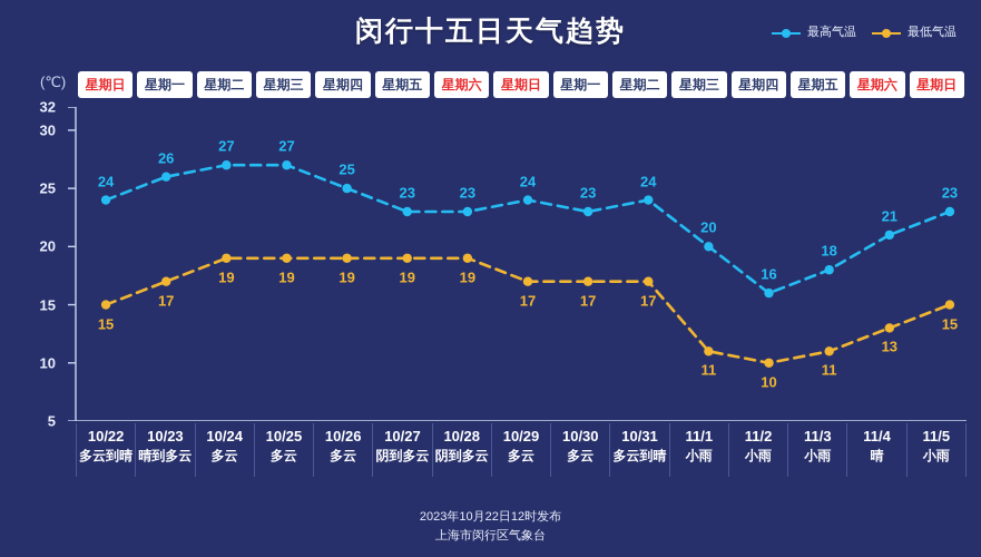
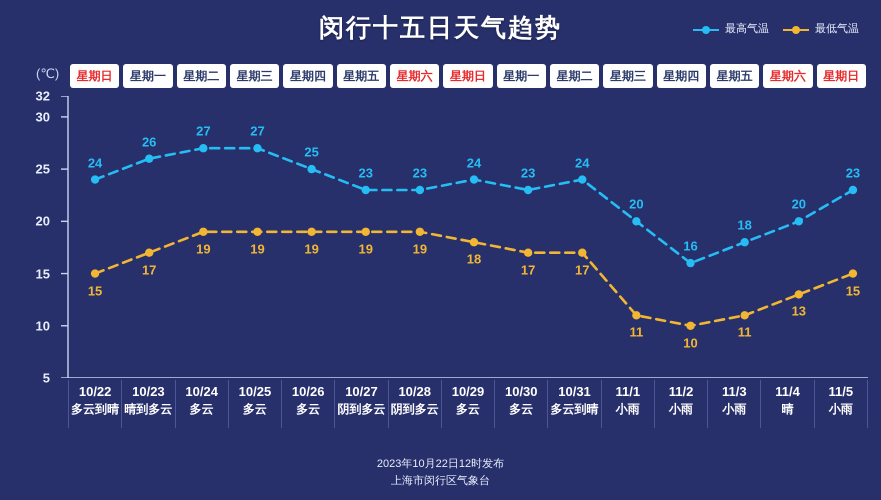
最低气温/10/29: 17 -> 18
最高气温/11/4: 21 -> 20
